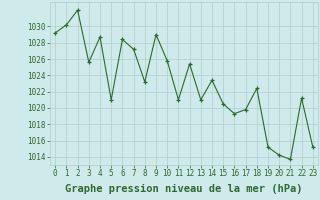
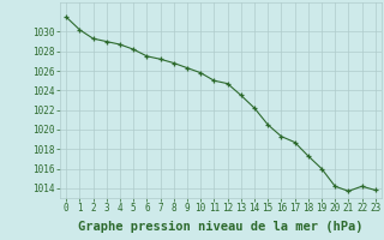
0: 1029.2 -> 1031.5
2: 1032.0 -> 1029.3
3: 1025.6 -> 1029.0
5: 1021.0 -> 1028.2
6: 1028.4 -> 1027.5
8: 1023.2 -> 1026.8
9: 1029.0 -> 1026.3
11: 1021.0 -> 1025.0
12: 1025.4 -> 1024.7
13: 1021.0 -> 1023.5
14: 1023.4 -> 1022.2
17: 1019.8 -> 1018.7
18: 1022.4 -> 1017.3
19: 1015.2 -> 1016.0
22: 1021.2 -> 1014.2
23: 1015.2 -> 1013.8
